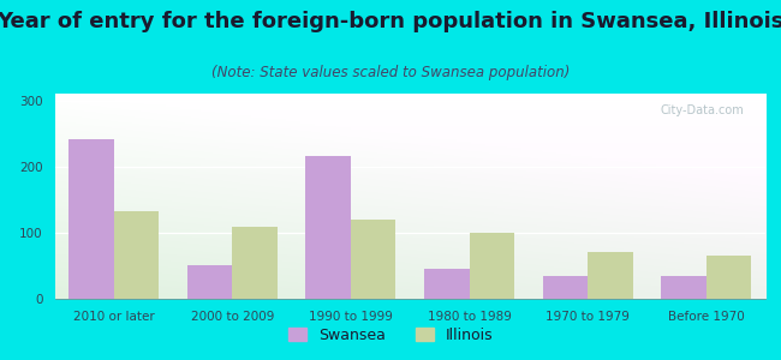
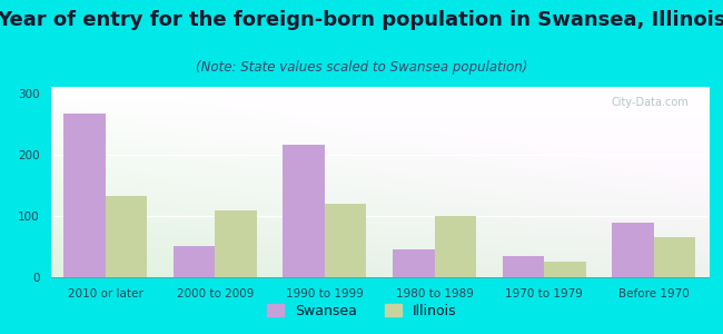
Swansea/2010 or later: 242 -> 266
Illinois/1970 to 1979: 70 -> 26
Swansea/Before 1970: 35 -> 88
